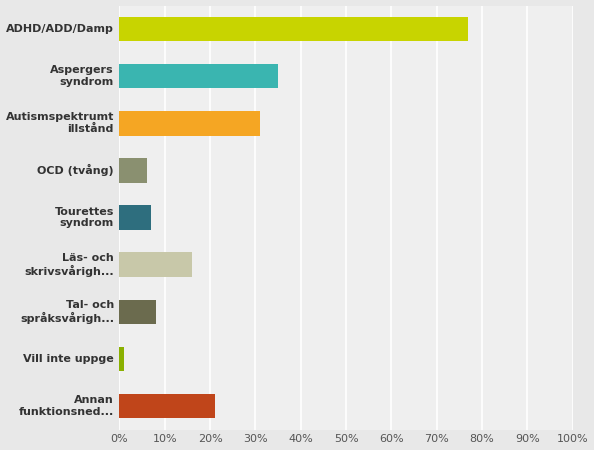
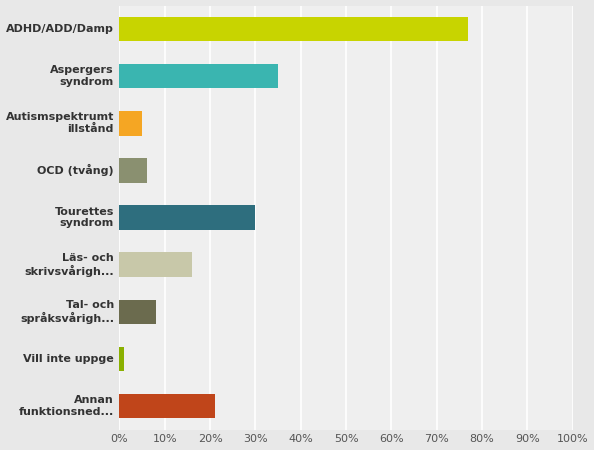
Autismspektrumt illstånd: 31% -> 5%
Tourettes syndrom: 7% -> 30%
